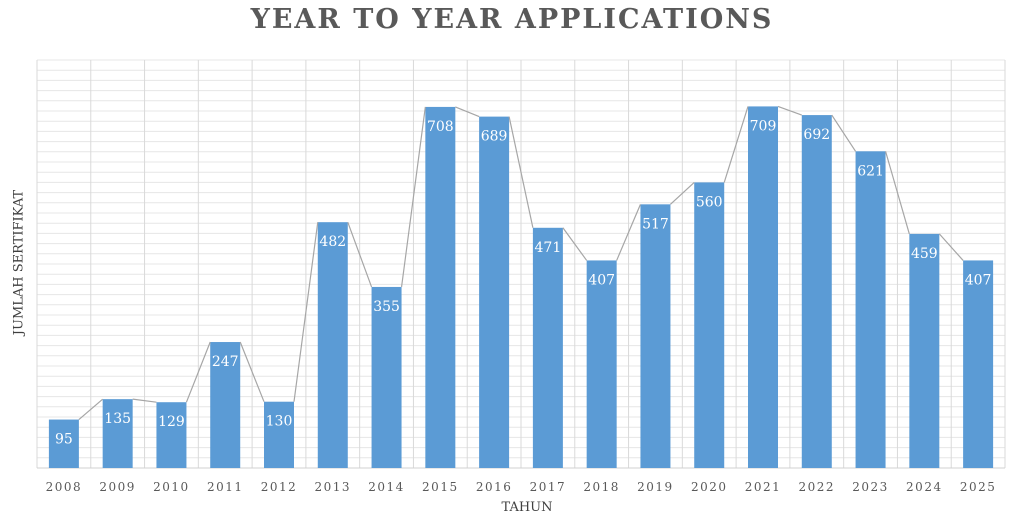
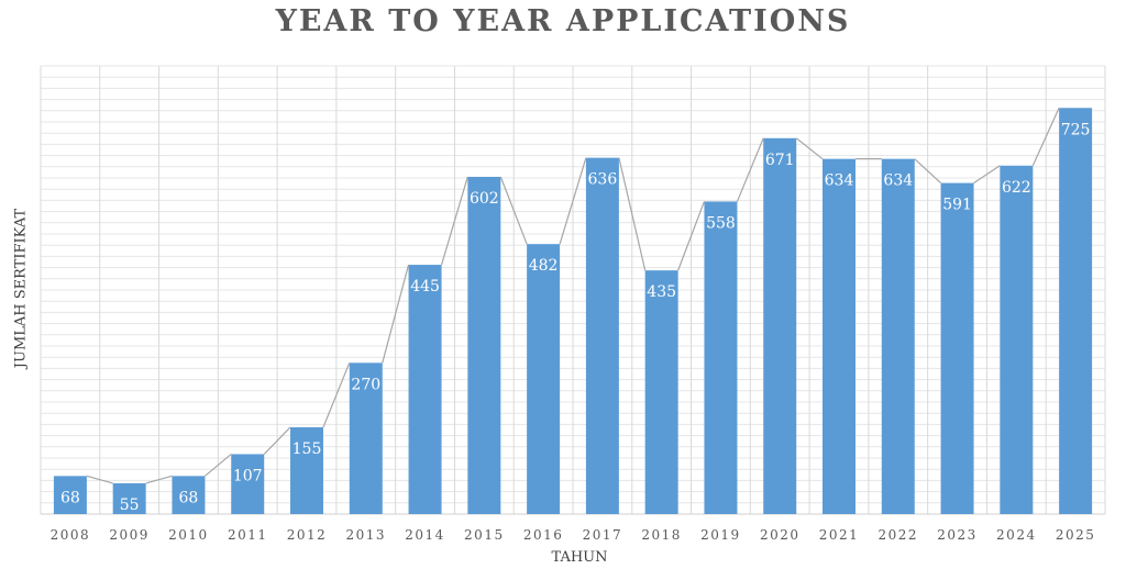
2008: 95 -> 68
2009: 135 -> 55
2010: 129 -> 68
2011: 247 -> 107
2012: 130 -> 155
2013: 482 -> 270
2014: 355 -> 445
2015: 708 -> 602
2016: 689 -> 482
2017: 471 -> 636
2018: 407 -> 435
2019: 517 -> 558
2020: 560 -> 671
2021: 709 -> 634
2022: 692 -> 634
2023: 621 -> 591
2024: 459 -> 622
2025: 407 -> 725
